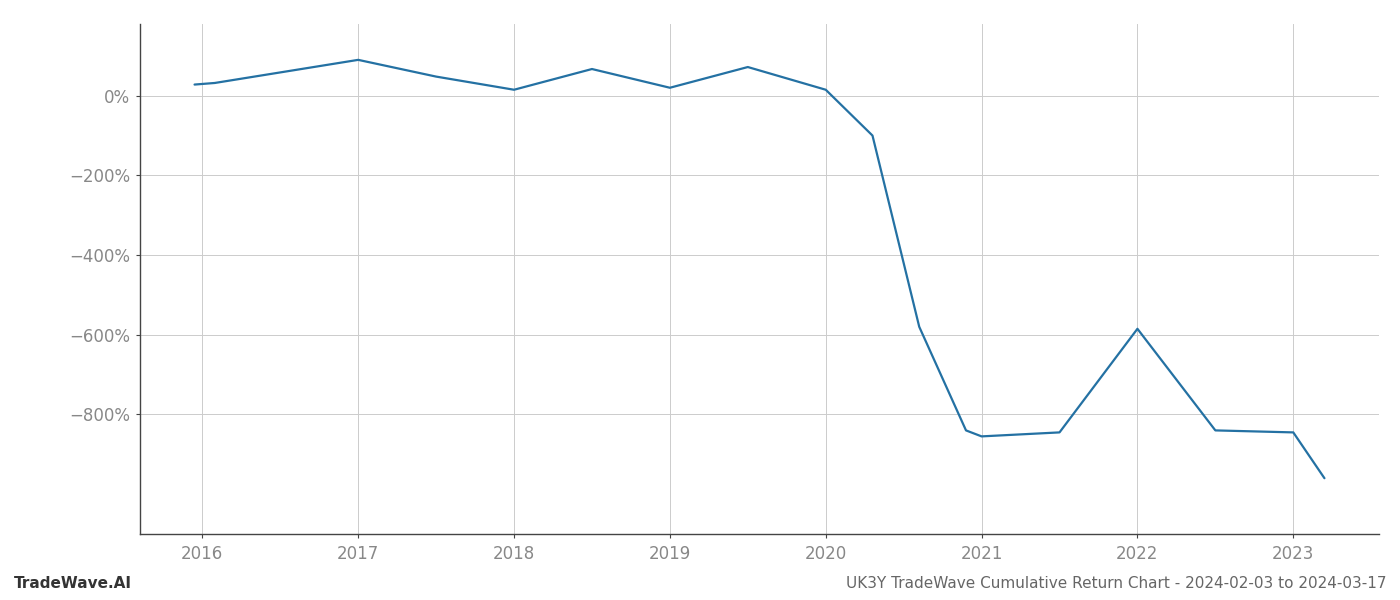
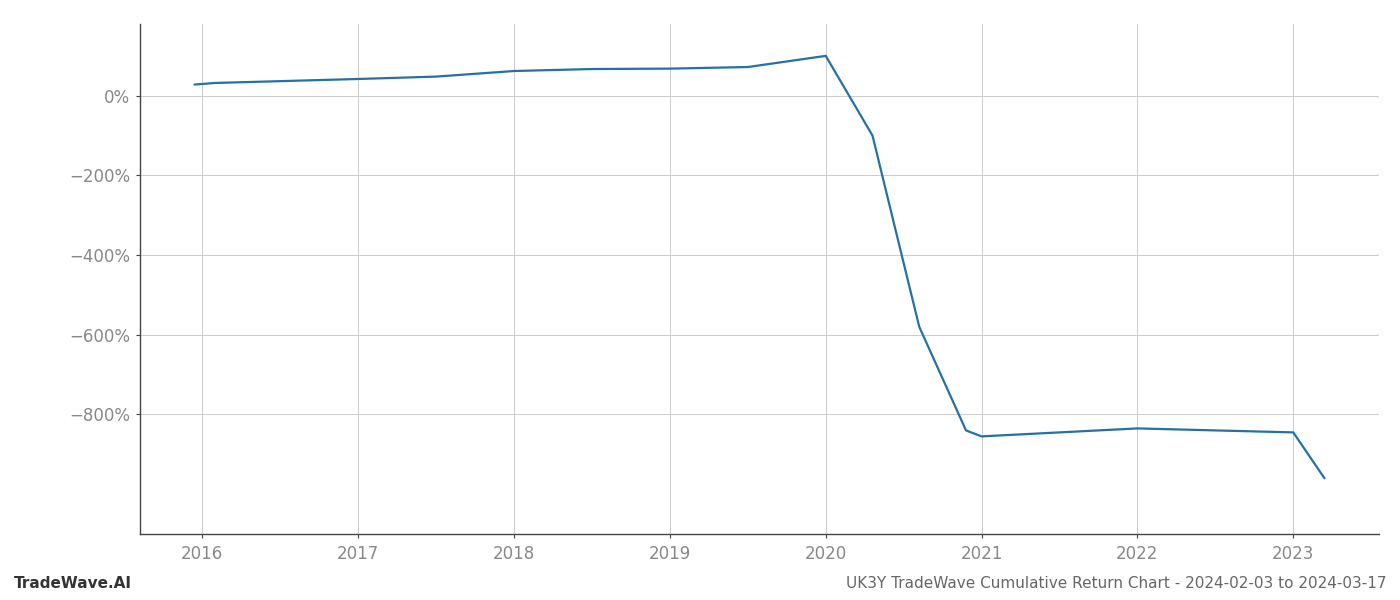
2017: 90% -> 42%
2018: 15% -> 62%
2019: 20% -> 68%
2020: 15% -> 100%
2022: -585% -> -835%
